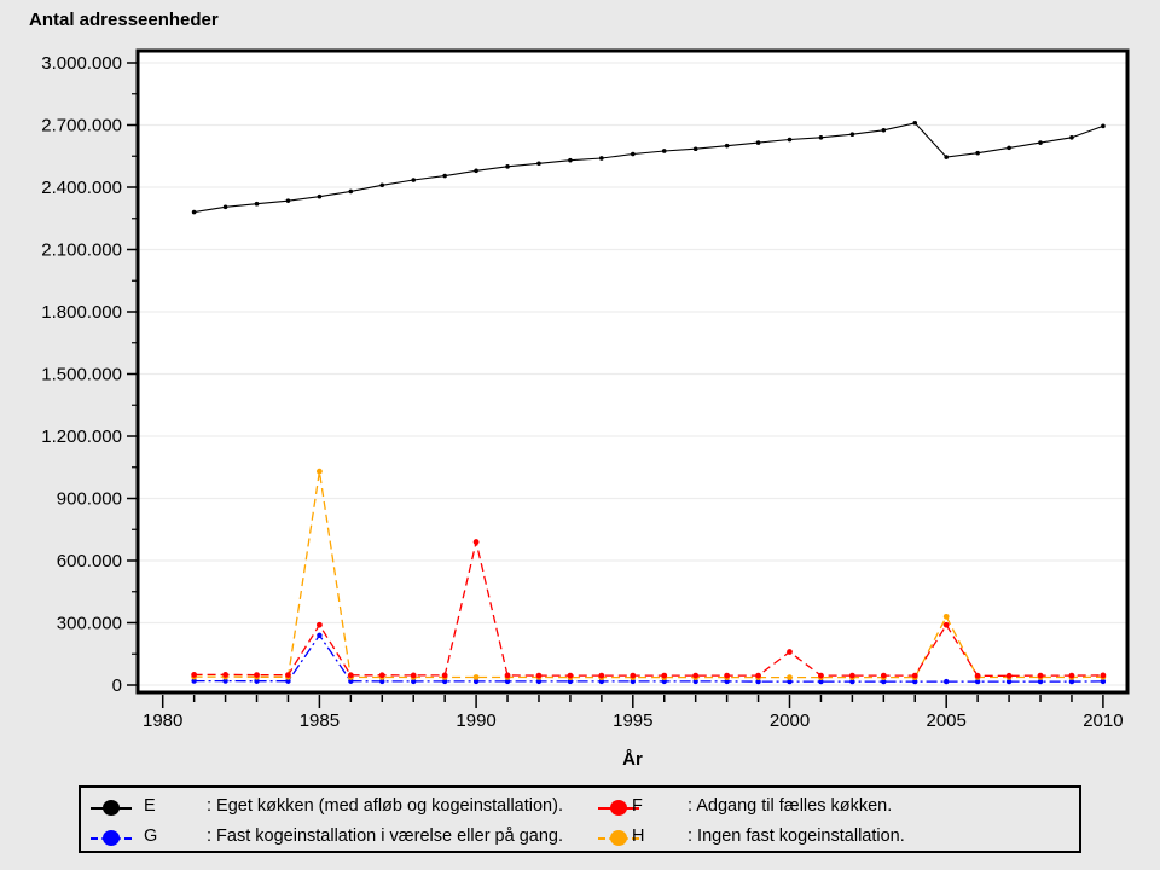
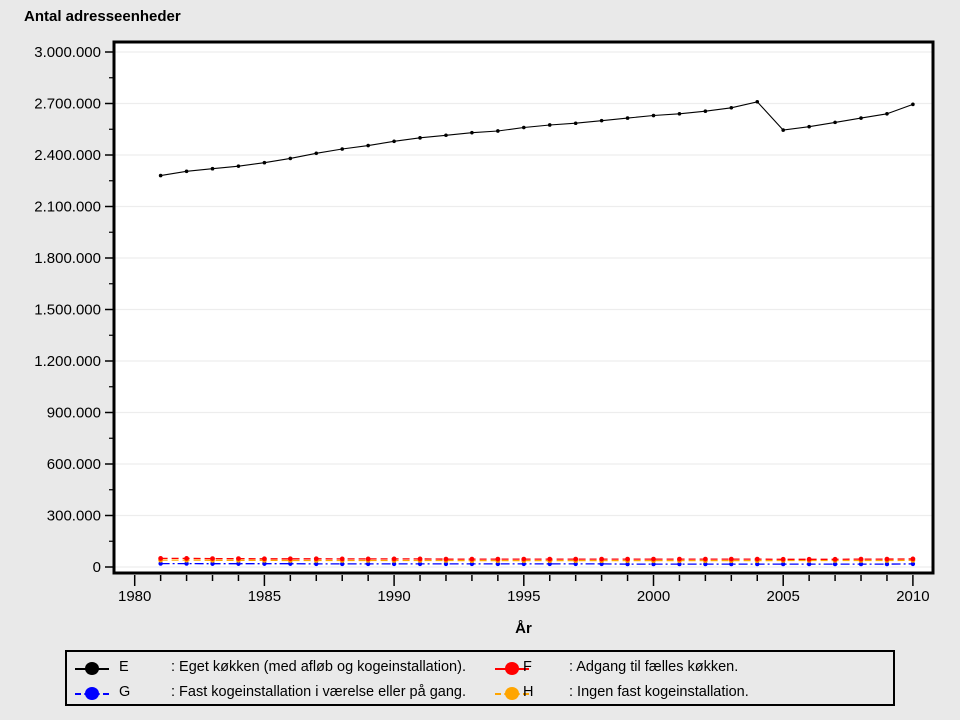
F/1985: 290000 -> 50000
G/1985: 240000 -> 20000
H/1985: 1030000 -> 40000
F/1990: 690000 -> 50000
F/2000: 160000 -> 50000
F/2005: 290000 -> 40000
H/2005: 330000 -> 40000
